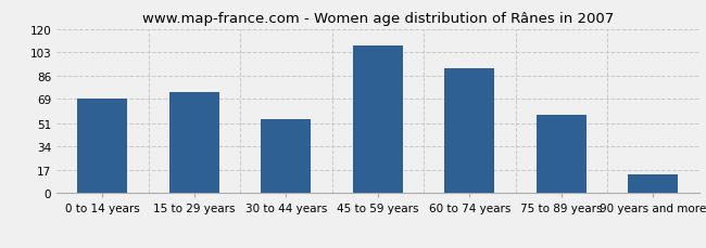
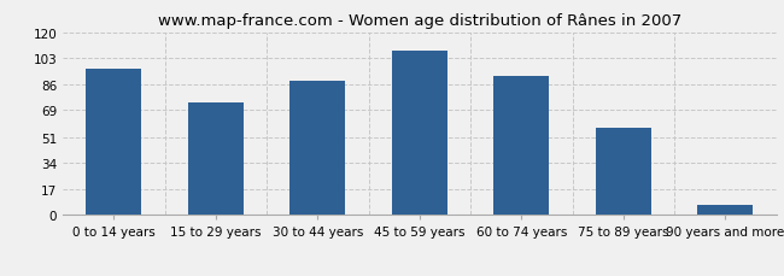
0 to 14 years: 69 -> 96
30 to 44 years: 54 -> 88
90 years and more: 14 -> 7
